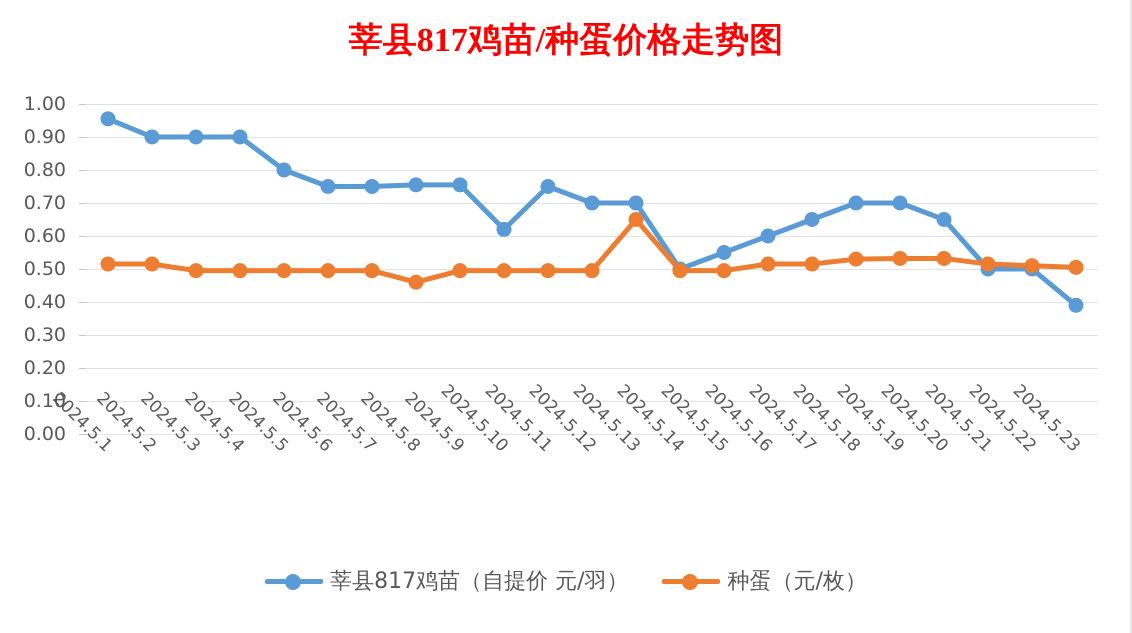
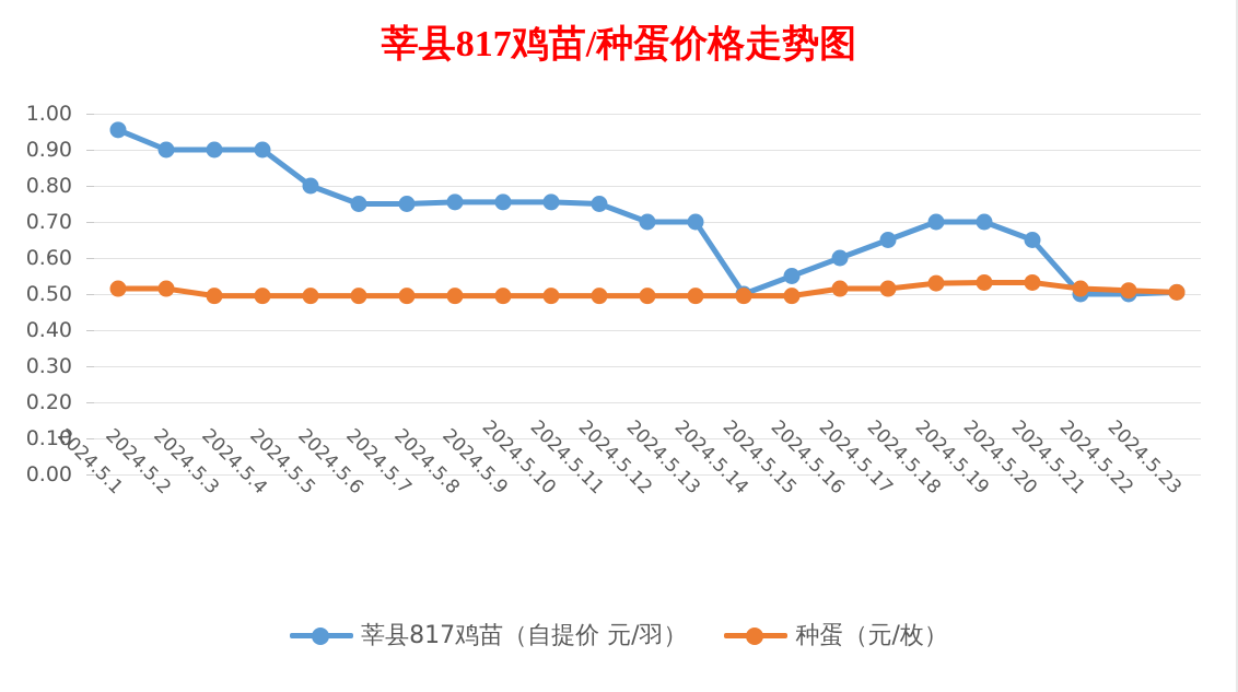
种蛋（元/枚）/2024.5.8: 0.46 -> 0.49
莘县817鸡苗（自提价 元/羽）/2024.5.10: 0.62 -> 0.76
种蛋（元/枚）/2024.5.13: 0.65 -> 0.49
莘县817鸡苗（自提价 元/羽）/2024.5.23: 0.39 -> 0.51
